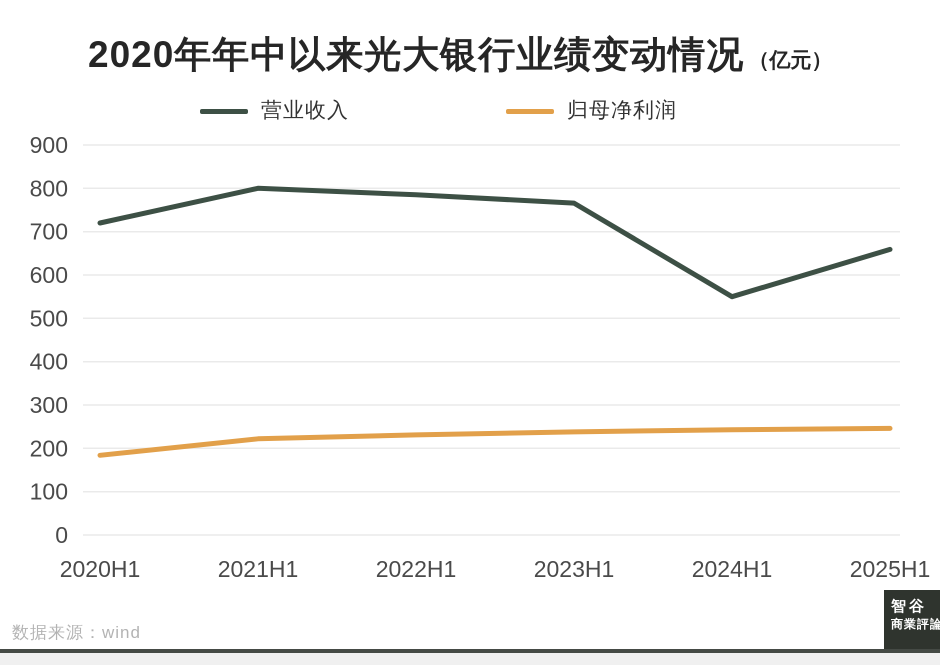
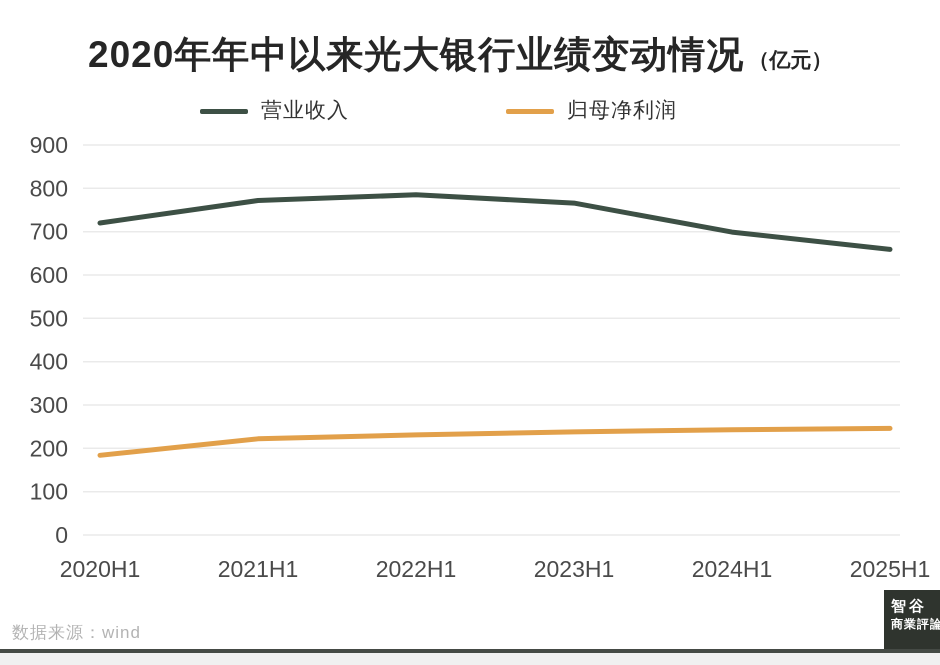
营业收入/2021H1: 800 -> 770
营业收入/2024H1: 550 -> 700
